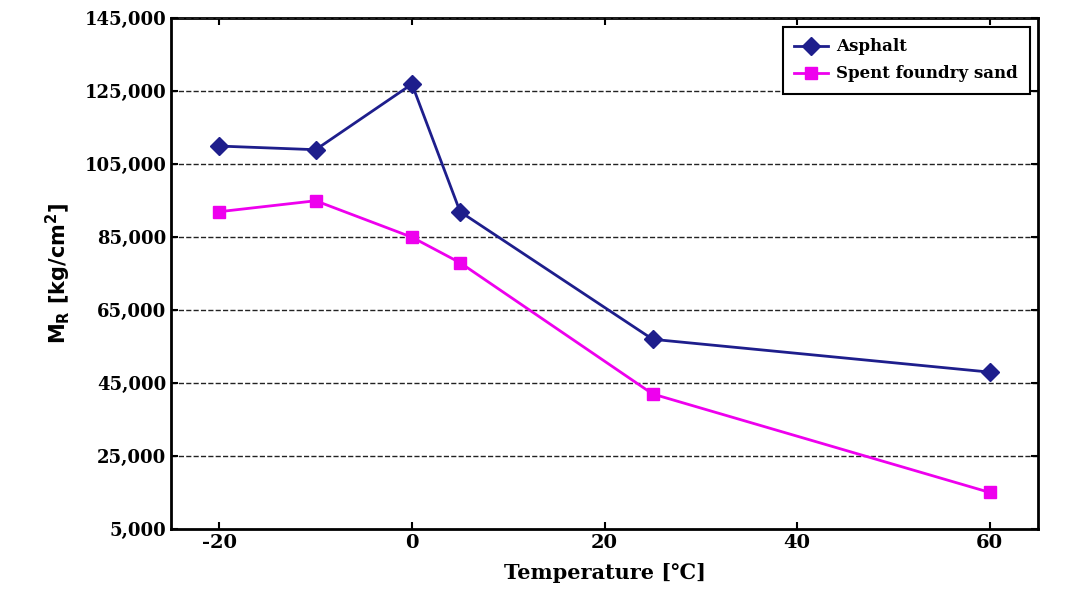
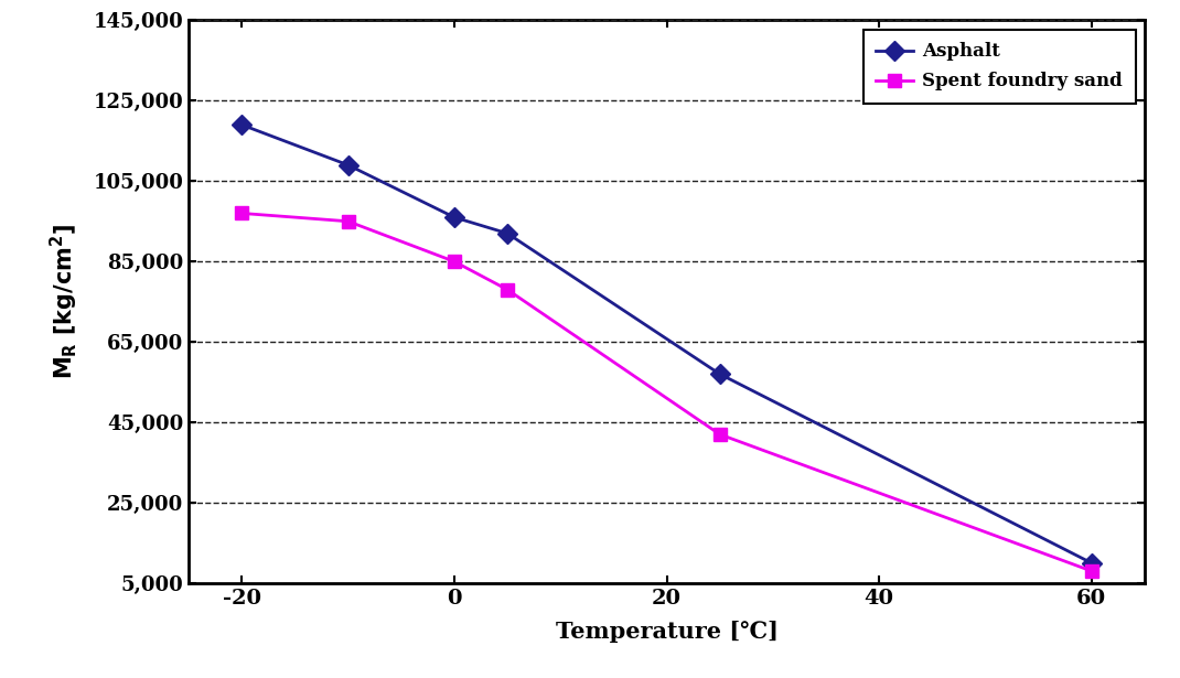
Asphalt/-20: 110,000 -> 119,000
Spent foundry sand/-20: 92,000 -> 97,000
Asphalt/0: 127,000 -> 96,000
Asphalt/60: 48,000 -> 10,000
Spent foundry sand/60: 15,000 -> 8,000
